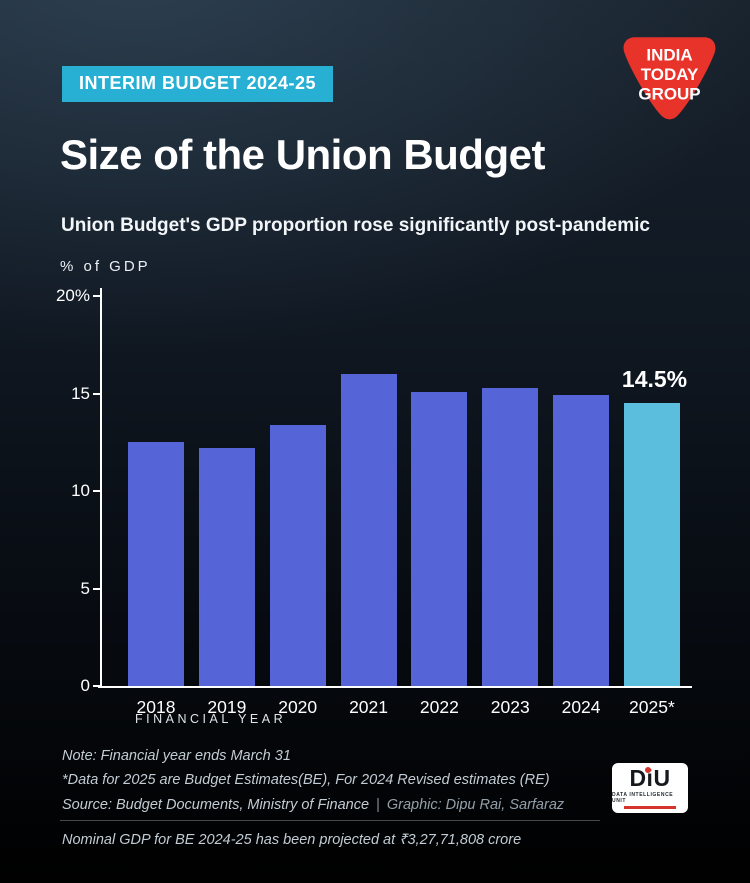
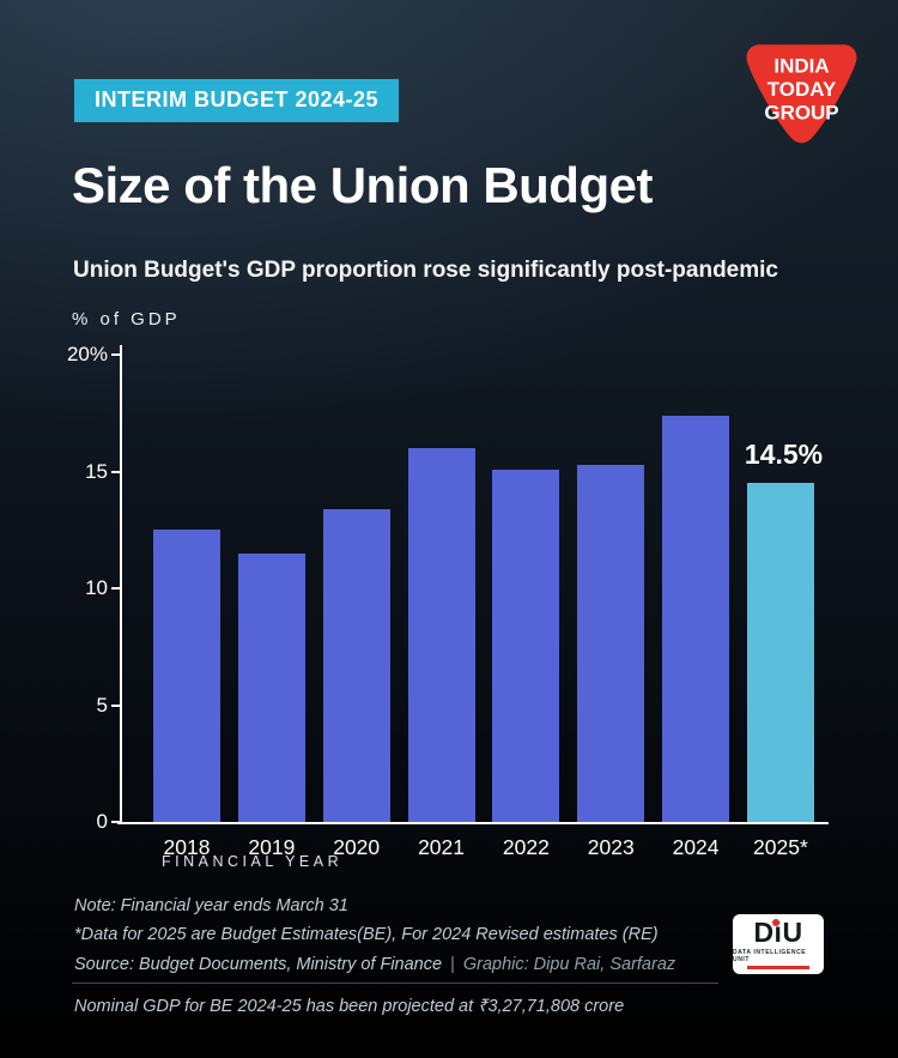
2019: 12.2% -> 11.5%
2024: 14.9% -> 17.4%
